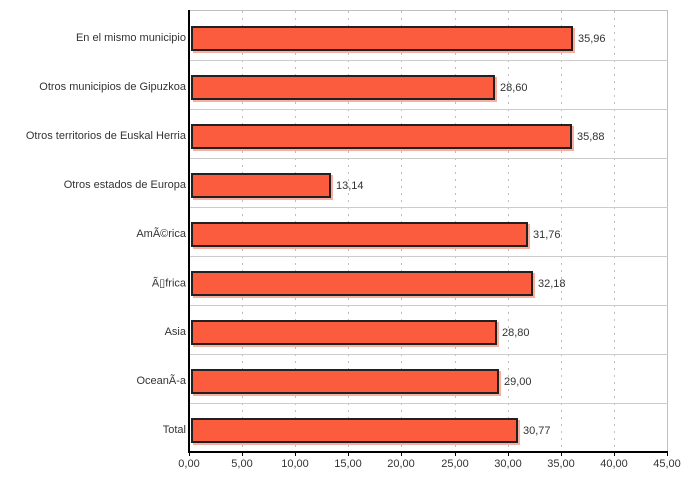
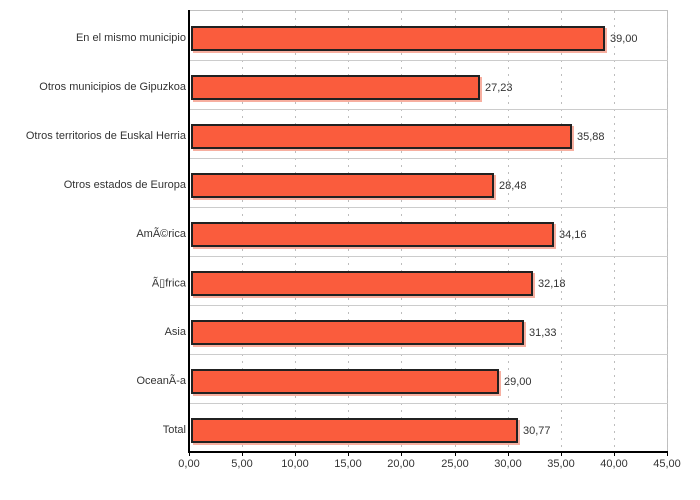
En el mismo municipio: 35,96 -> 39,00
Otros municipios de Gipuzkoa: 28,60 -> 27,23
Otros estados de Europa: 13,14 -> 28,48
AmÃ©rica: 31,76 -> 34,16
Asia: 28,80 -> 31,33
